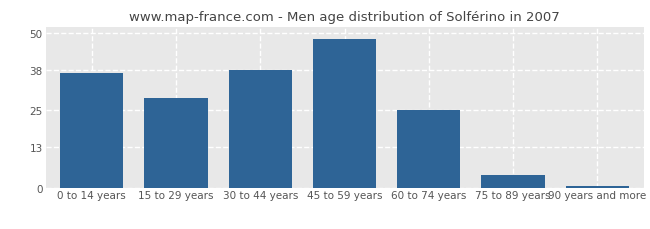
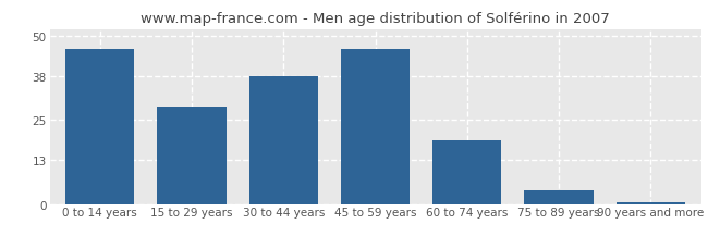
0 to 14 years: 37.0 -> 46.0
45 to 59 years: 48.0 -> 46.0
60 to 74 years: 25.0 -> 19.0
